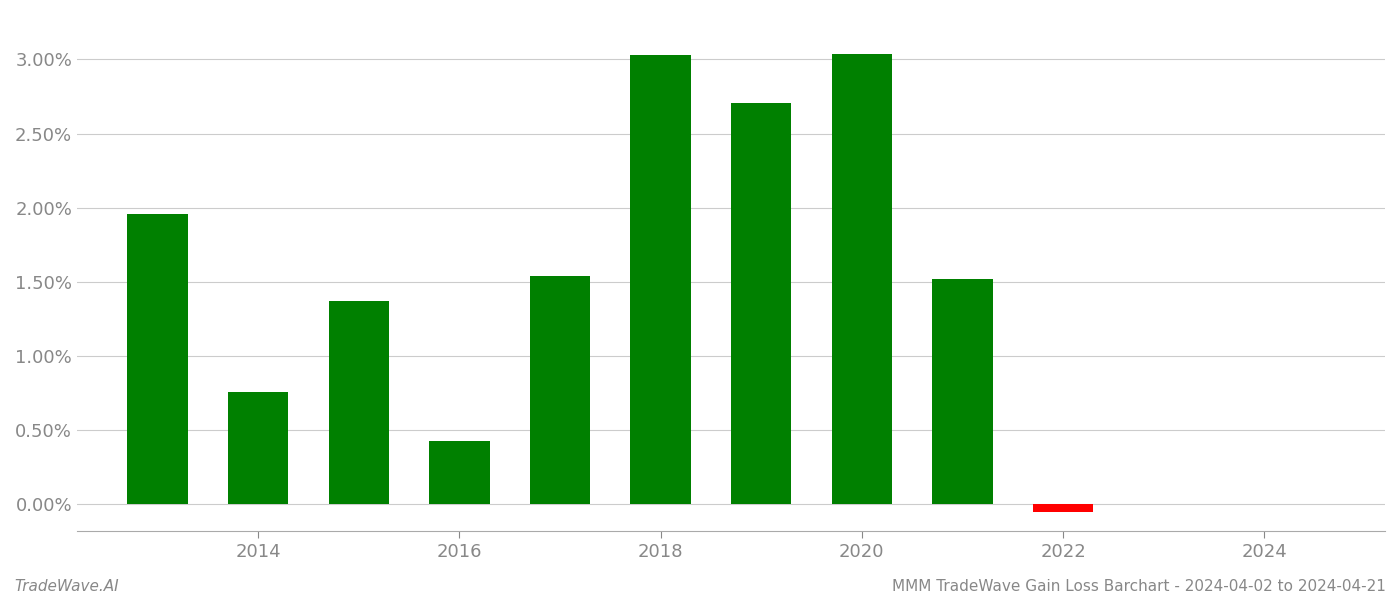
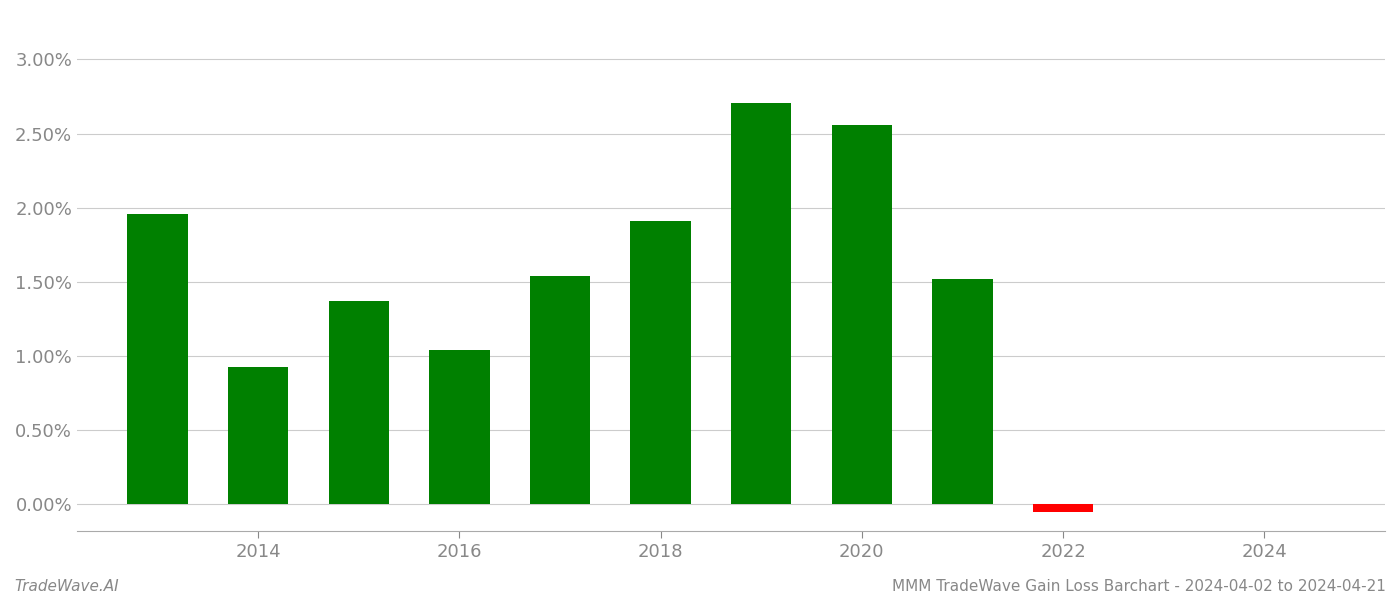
2014: 0.76% -> 0.93%
2016: 0.43% -> 1.04%
2018: 3.03% -> 1.91%
2020: 3.04% -> 2.56%
